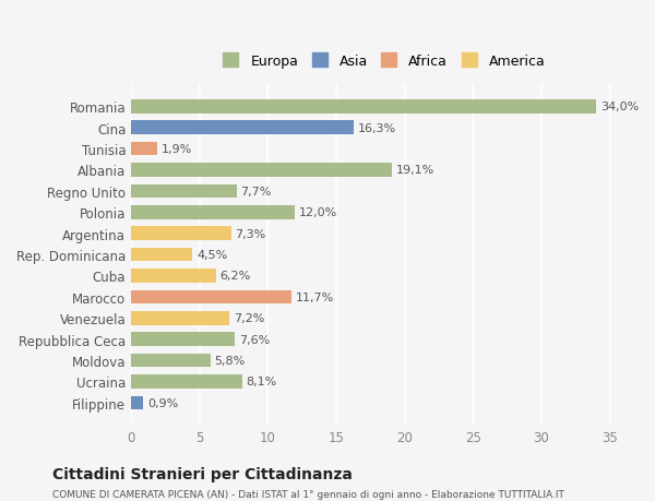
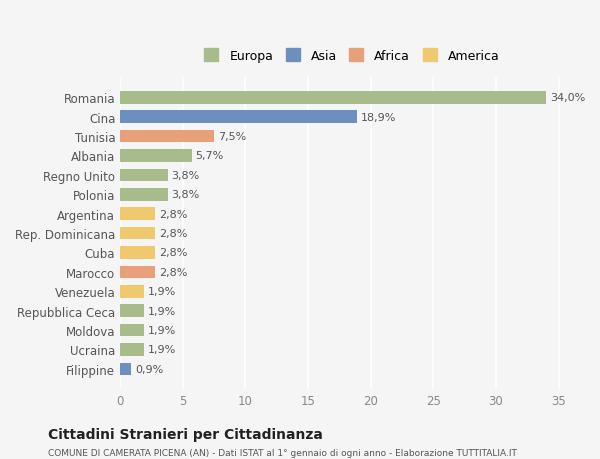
Cina: 16,3% -> 18,9%
Tunisia: 1,9% -> 7,5%
Albania: 19,1% -> 5,7%
Regno Unito: 7,7% -> 3,8%
Polonia: 12,0% -> 3,8%
Argentina: 7,3% -> 2,8%
Rep. Dominicana: 4,5% -> 2,8%
Cuba: 6,2% -> 2,8%
Marocco: 11,7% -> 2,8%
Venezuela: 7,2% -> 1,9%
Repubblica Ceca: 7,6% -> 1,9%
Moldova: 5,8% -> 1,9%
Ucraina: 8,1% -> 1,9%
